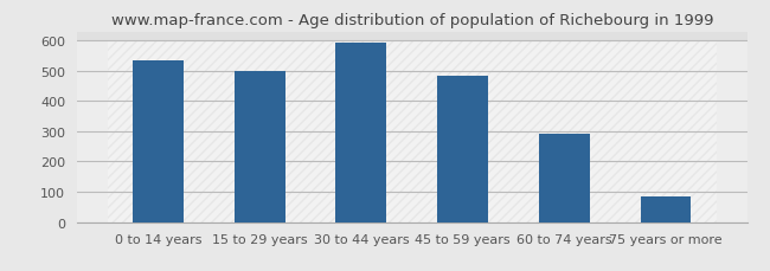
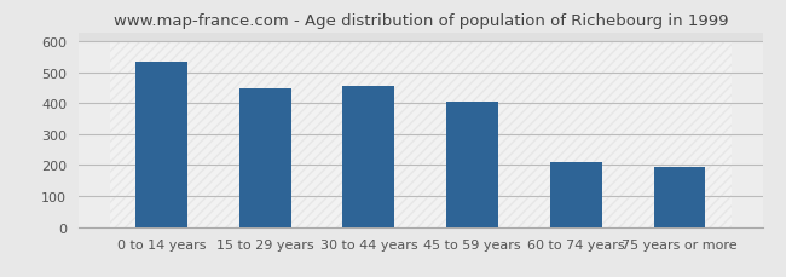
15 to 29 years: 500 -> 450
30 to 44 years: 592 -> 455
45 to 59 years: 484 -> 405
60 to 74 years: 291 -> 210
75 years or more: 85 -> 195
